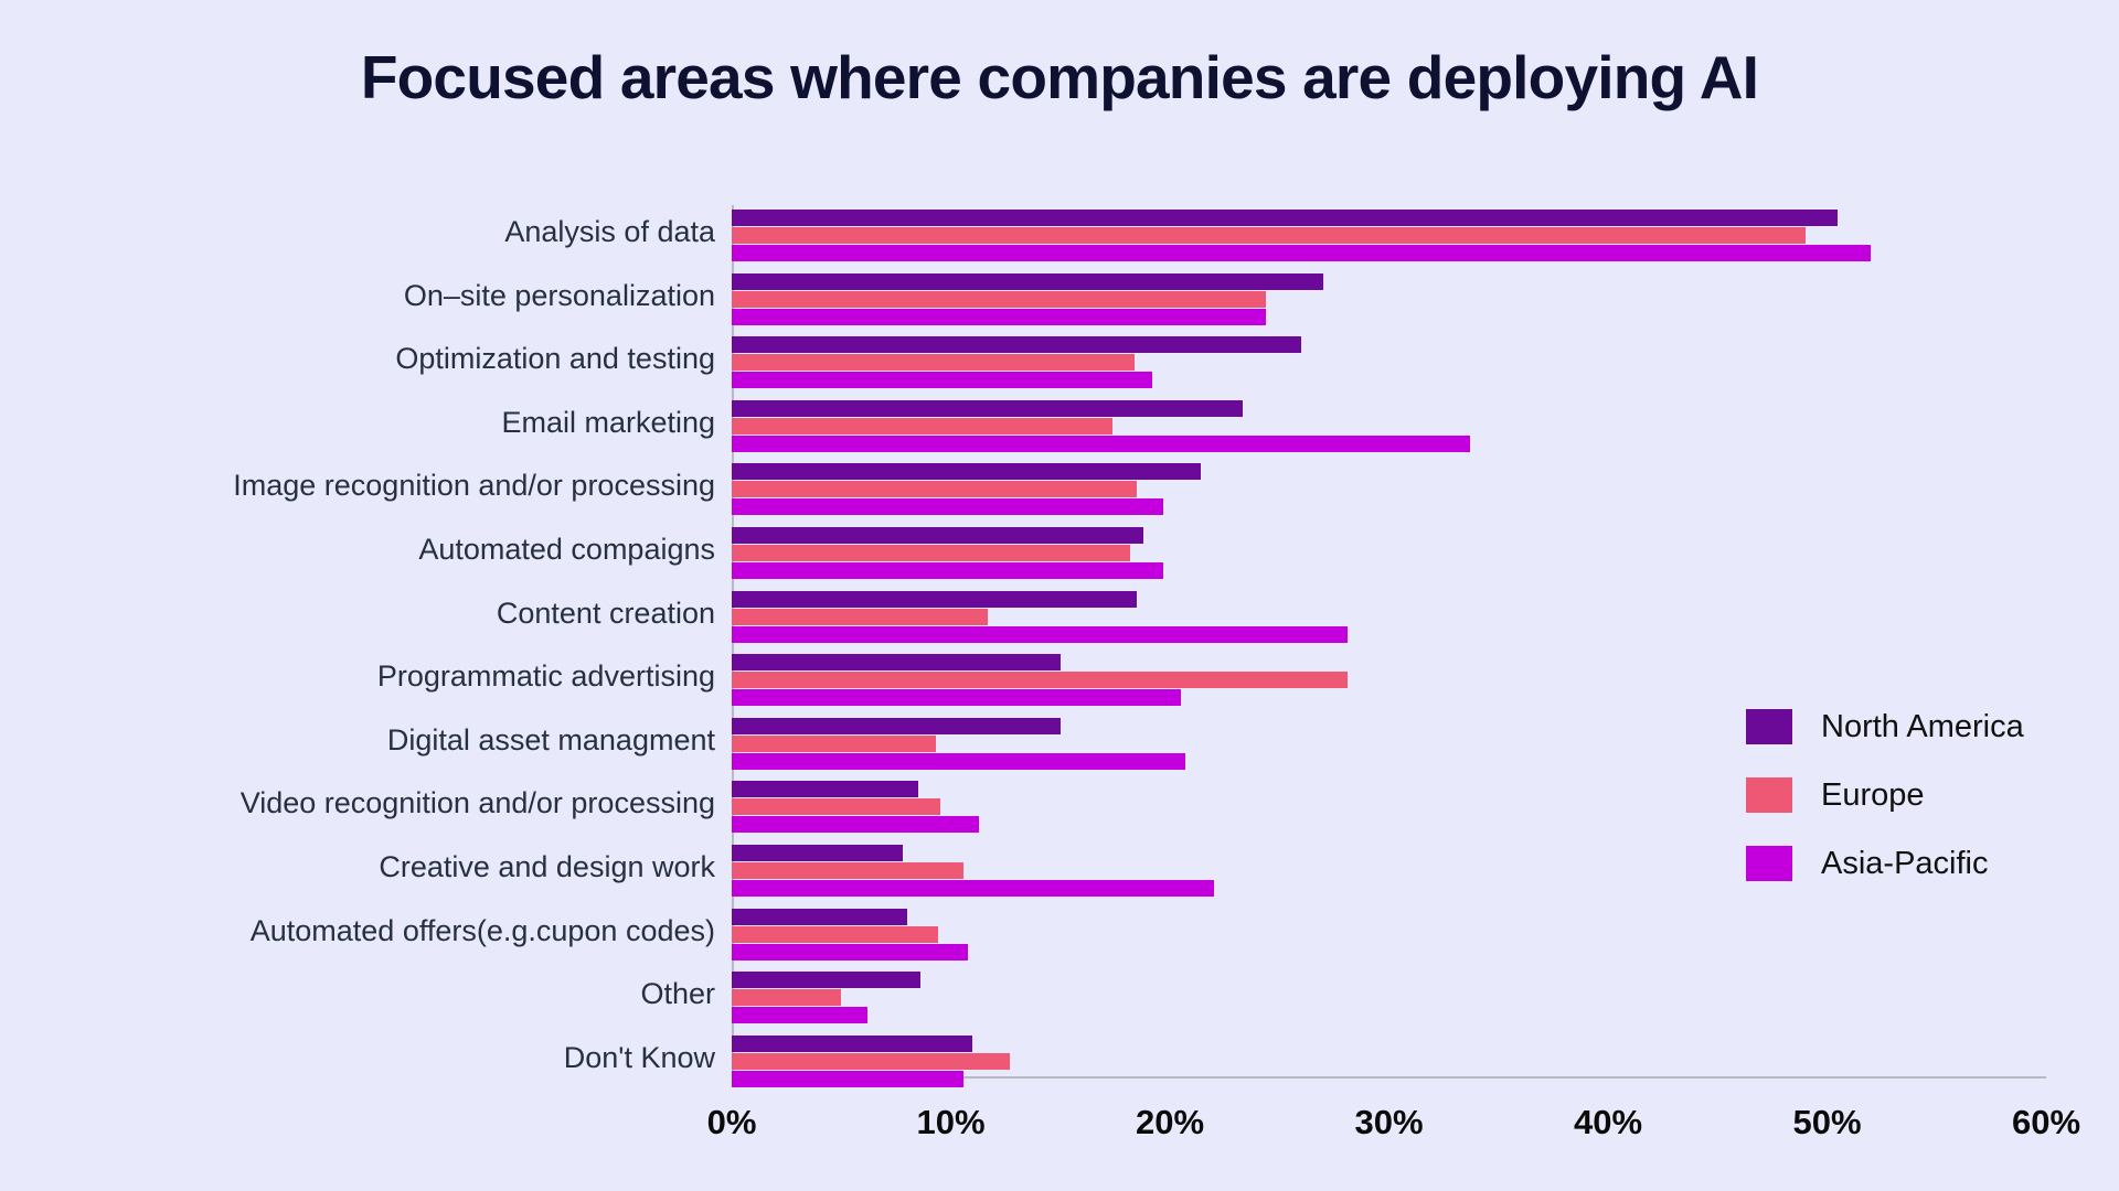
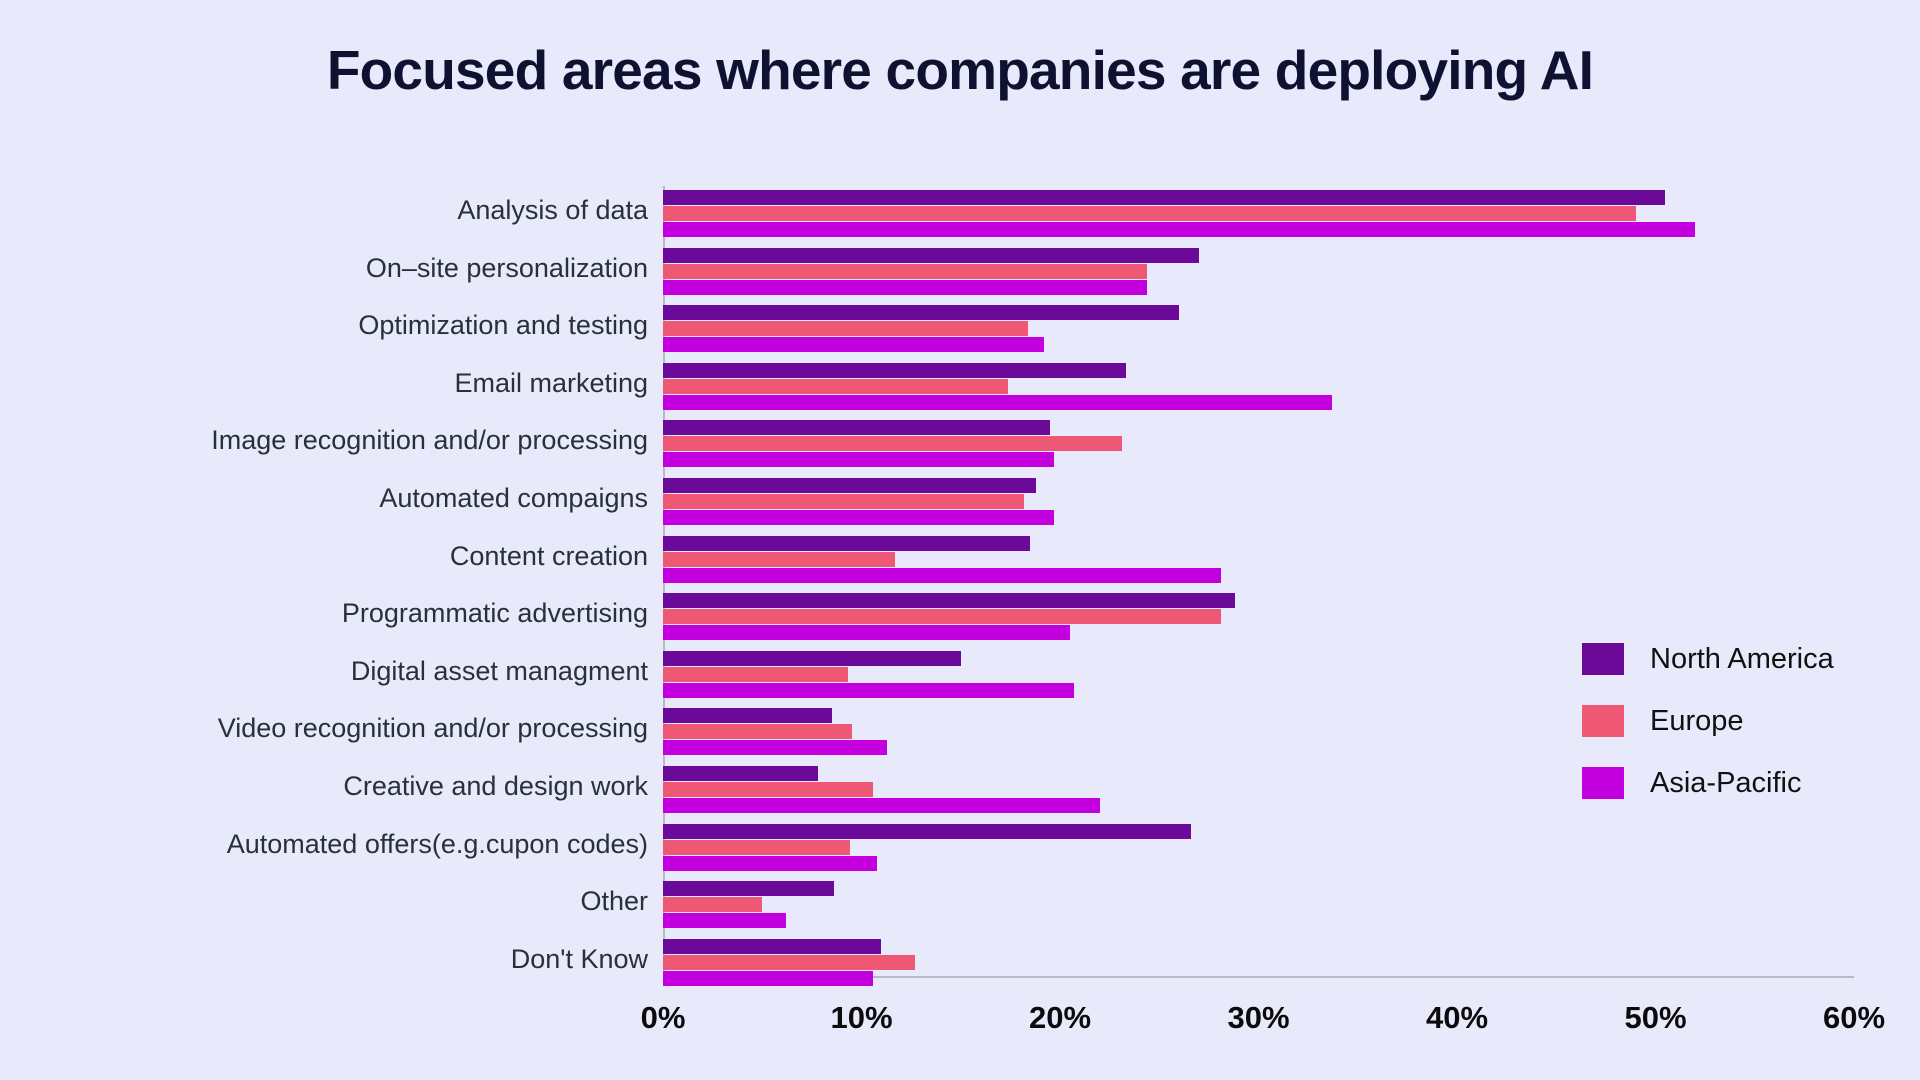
North America/Image recognition and/or processing: 21.4% -> 19.5%
Europe/Image recognition and/or processing: 18.5% -> 23.1%
North America/Programmatic advertising: 15.0% -> 28.8%
North America/Automated offers(e.g.cupon codes): 8.0% -> 26.6%
